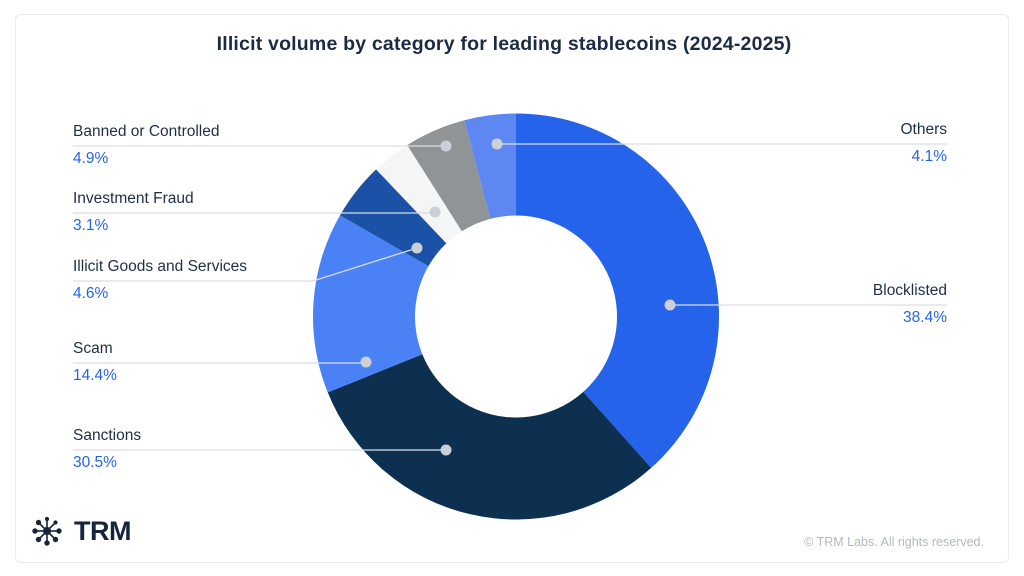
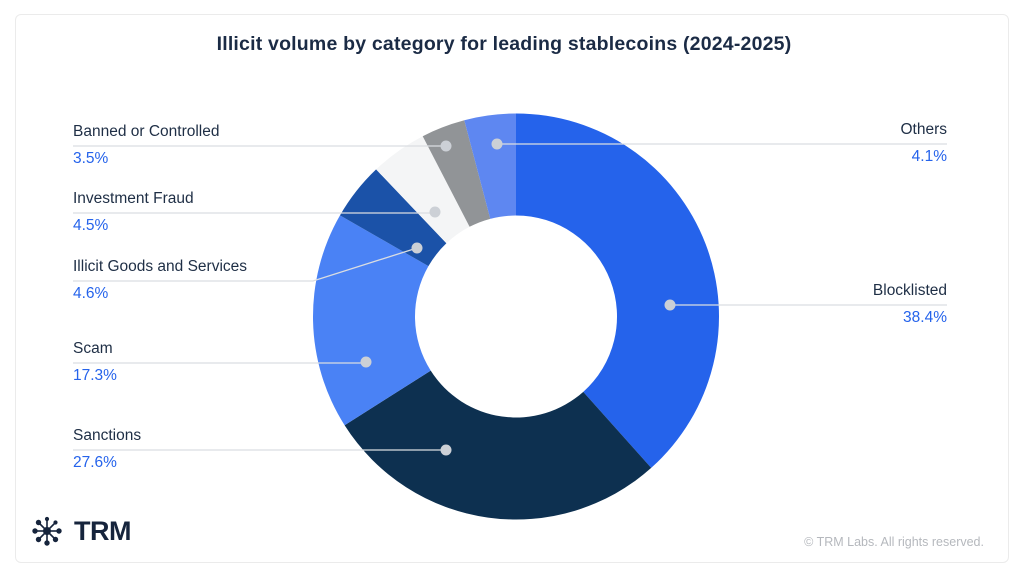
Sanctions: 30.5% -> 27.6%
Scam: 14.4% -> 17.3%
Investment Fraud: 3.1% -> 4.5%
Banned or Controlled: 4.9% -> 3.5%
